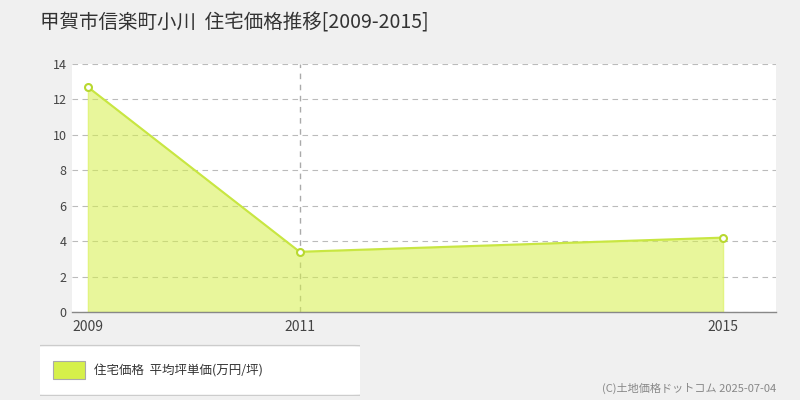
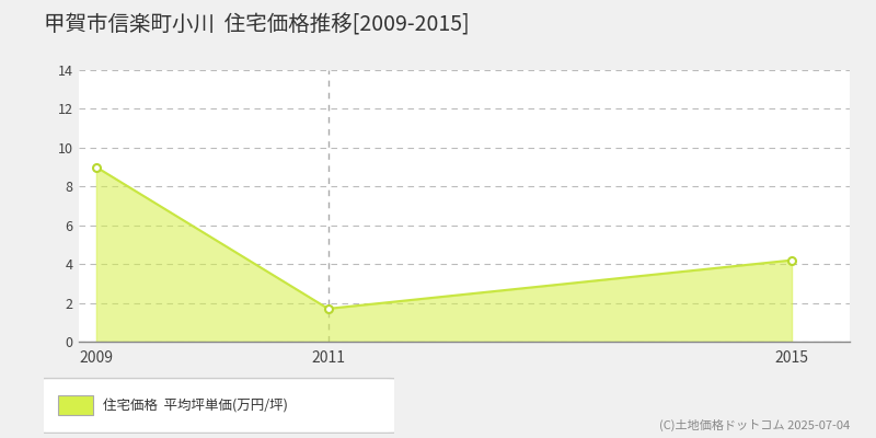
2009: 12.7 -> 9.0
2011: 3.4 -> 1.7
